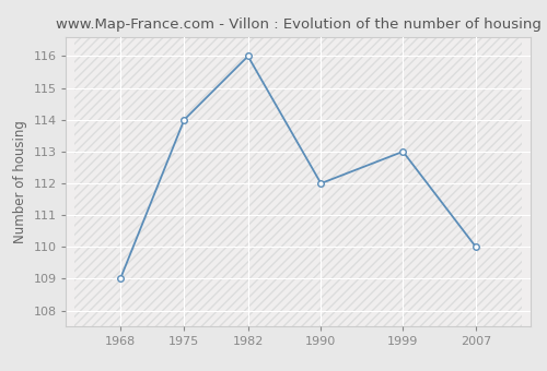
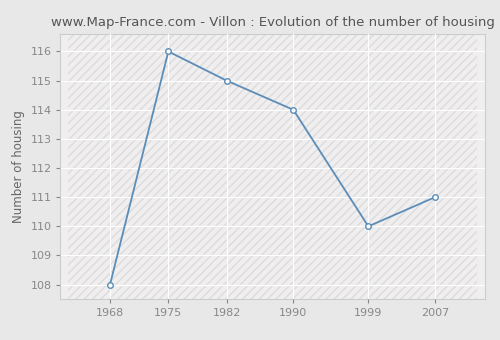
1968: 109 -> 108
1975: 114 -> 116
1982: 116 -> 115
1990: 112 -> 114
1999: 113 -> 110
2007: 110 -> 111
